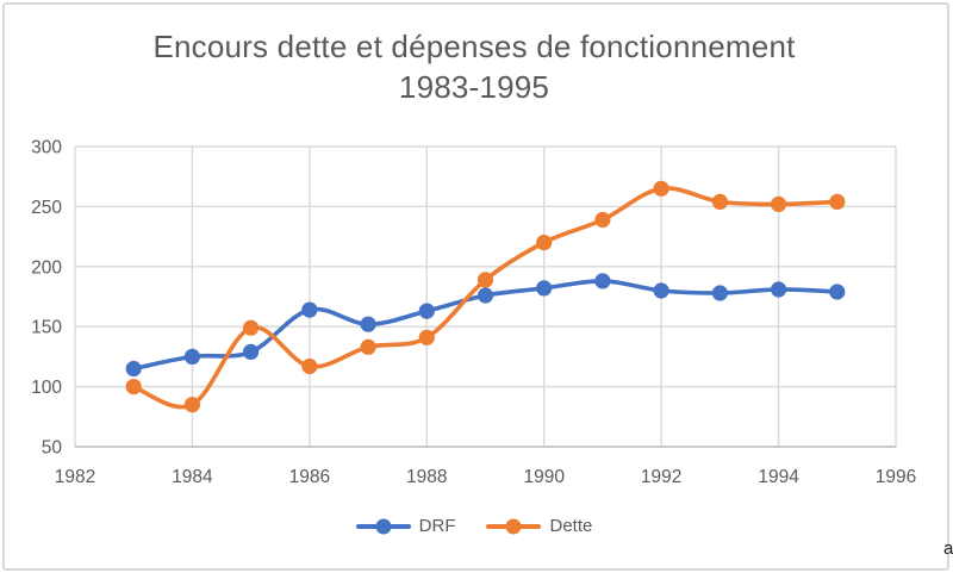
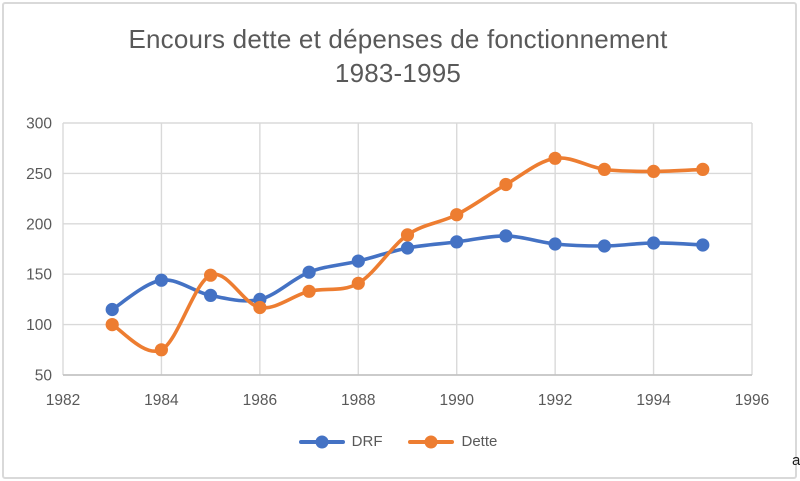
DRF/1984: 125 -> 144
Dette/1984: 85 -> 75
DRF/1986: 164 -> 125
Dette/1990: 220 -> 209
